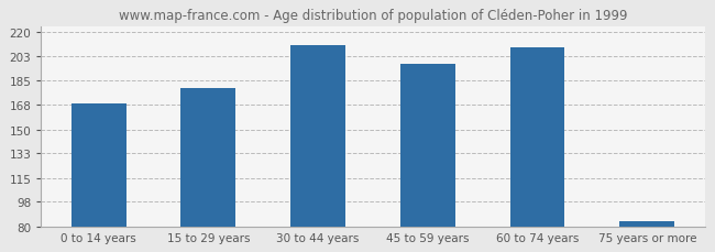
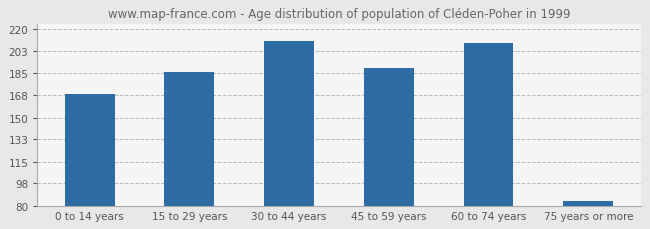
15 to 29 years: 180 -> 186
45 to 59 years: 197 -> 189
